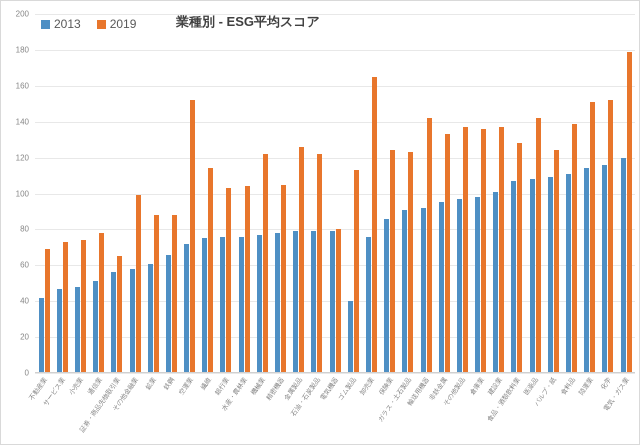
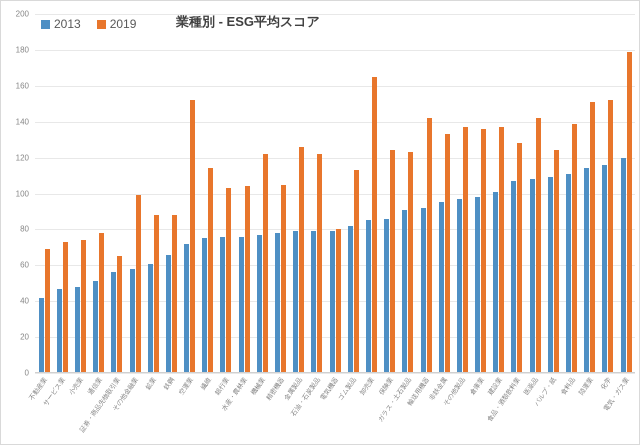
2013/ゴム製品: 40 -> 82
2013/卸売業: 76 -> 85
